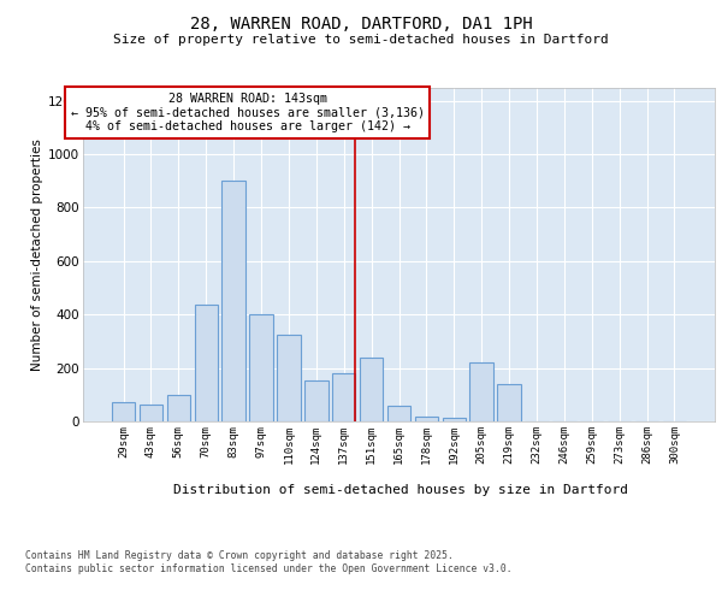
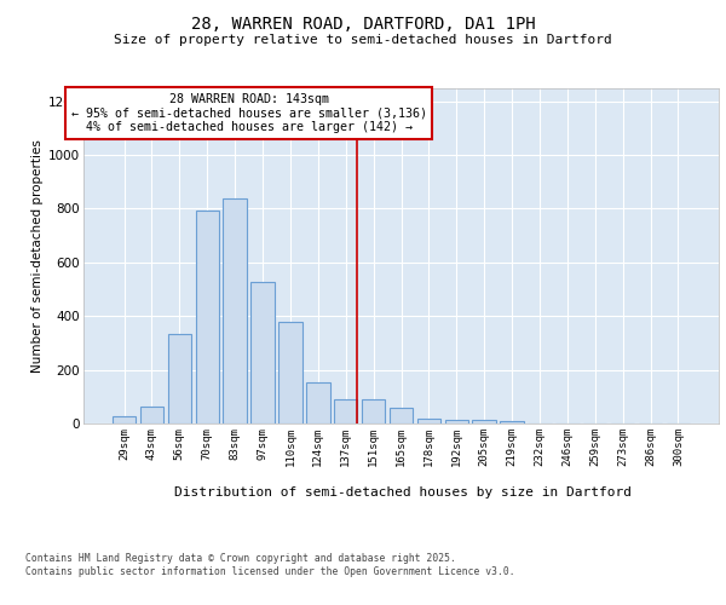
29sqm: 70 -> 25
56sqm: 100 -> 335
70sqm: 435 -> 795
83sqm: 900 -> 840
97sqm: 400 -> 525
110sqm: 325 -> 380
137sqm: 180 -> 92
151sqm: 240 -> 92
205sqm: 220 -> 14
219sqm: 140 -> 8
